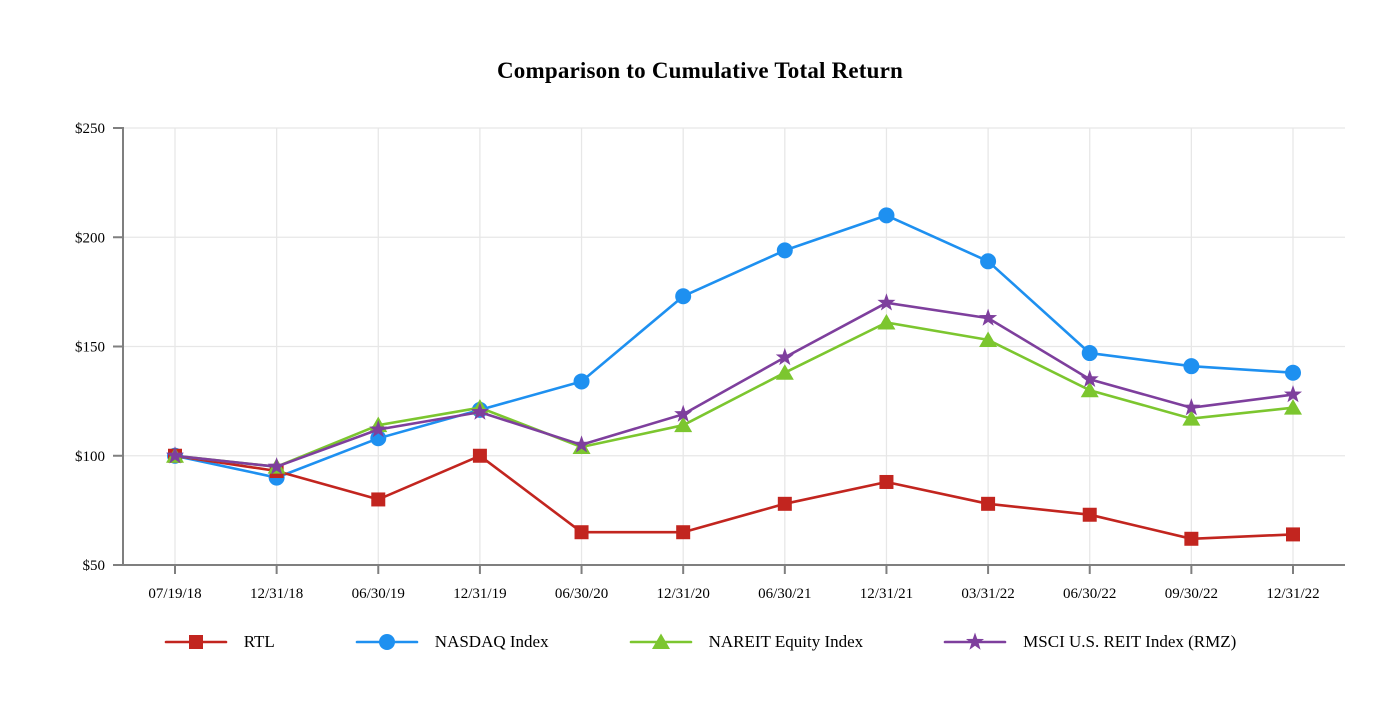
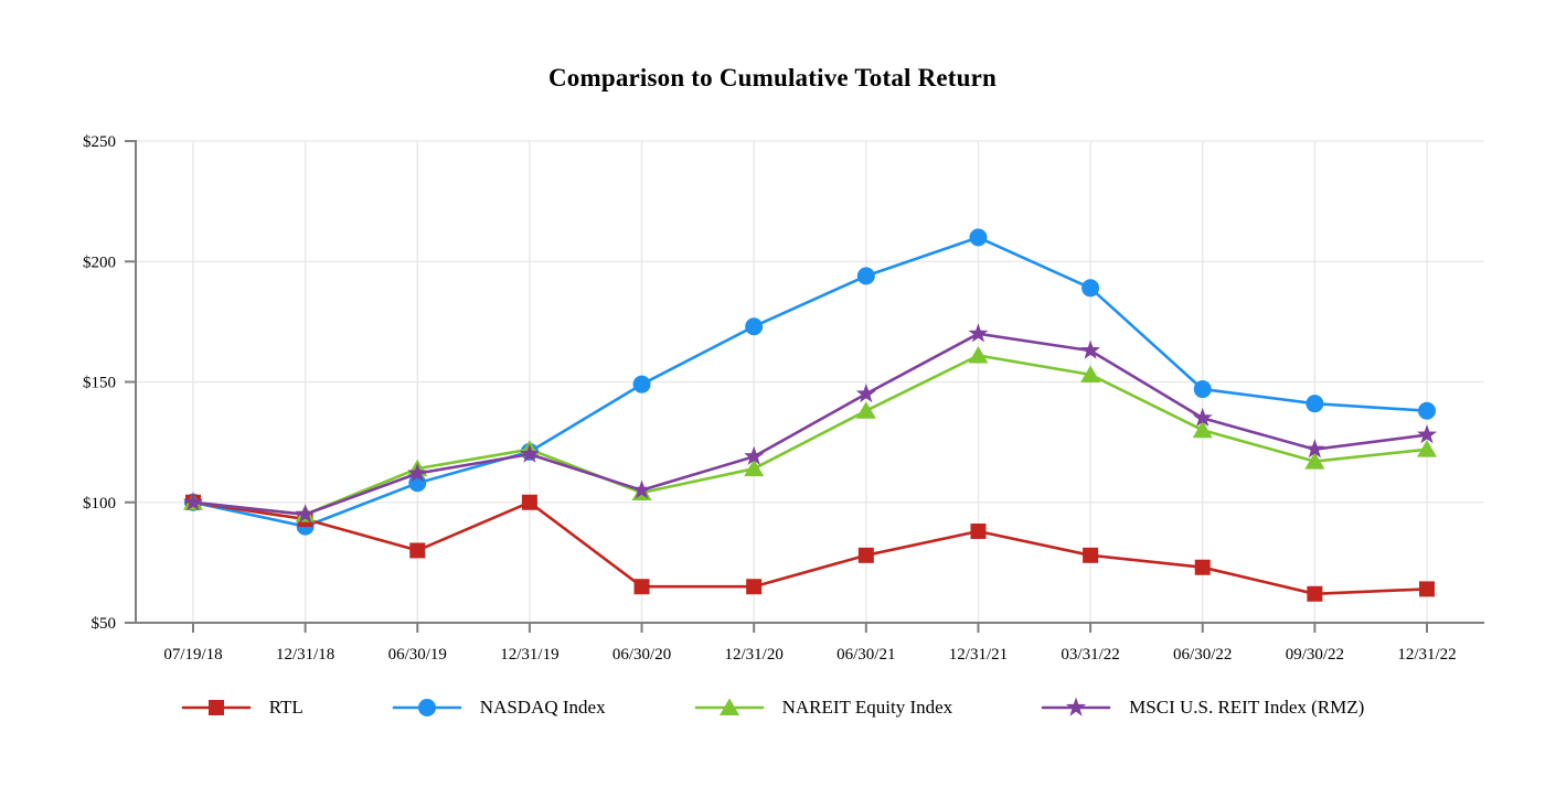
NASDAQ Index/06/30/20: $134 -> $149
